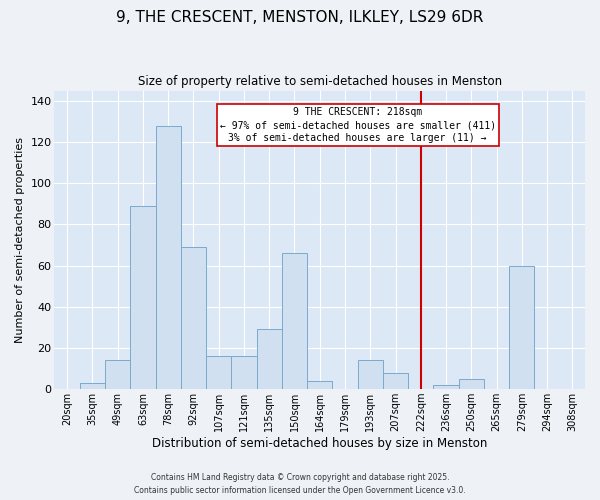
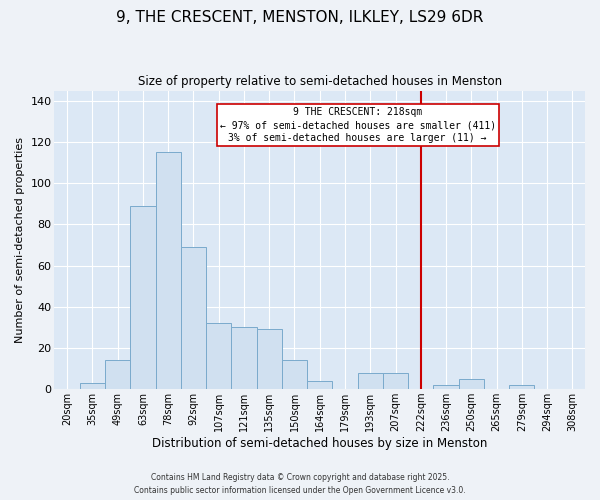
78sqm: 128 -> 115
107sqm: 16 -> 32
121sqm: 16 -> 30
150sqm: 66 -> 14
193sqm: 14 -> 8
279sqm: 60 -> 2
